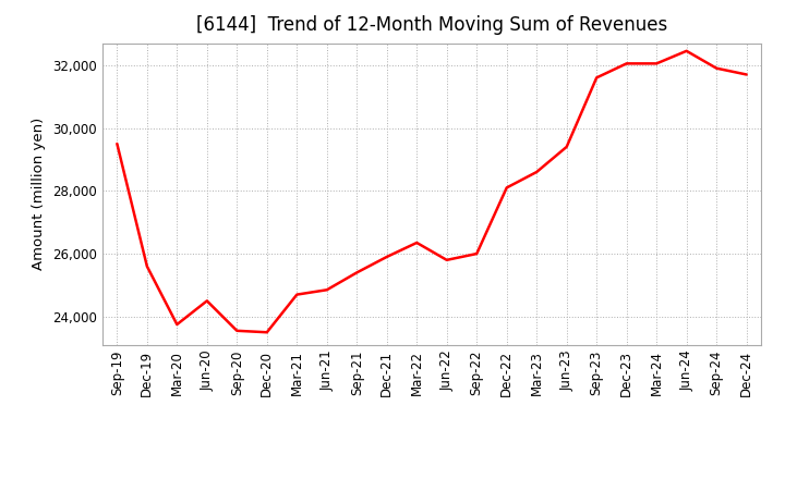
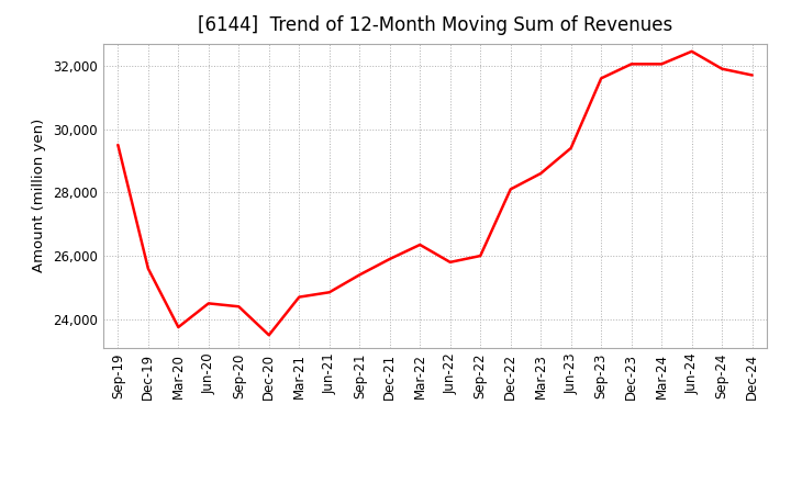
Sep-20: 23,550 -> 24,400
